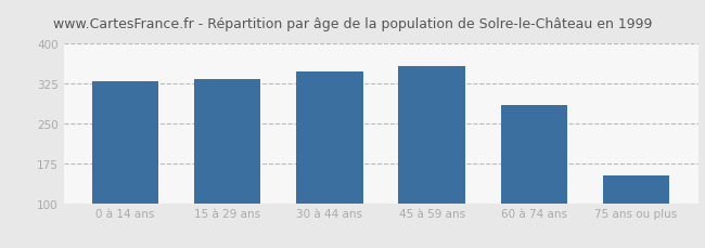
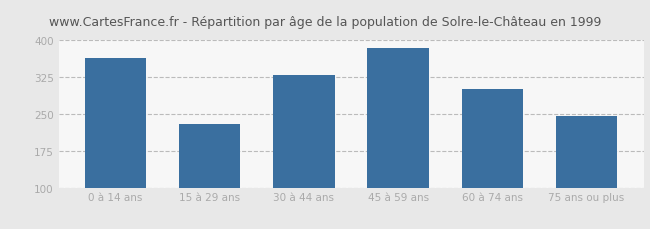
0 à 14 ans: 330 -> 365
15 à 29 ans: 334 -> 230
30 à 44 ans: 347 -> 330
45 à 59 ans: 358 -> 385
60 à 74 ans: 285 -> 300
75 ans ou plus: 152 -> 245
